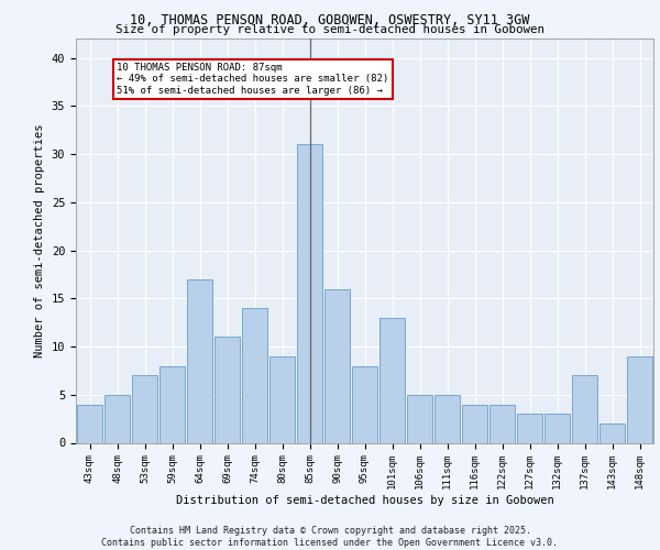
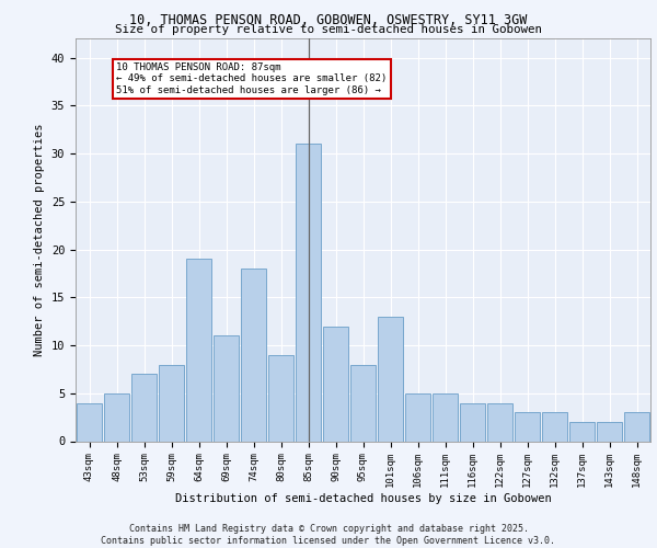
64sqm: 17 -> 19
74sqm: 14 -> 18
90sqm: 16 -> 12
137sqm: 7 -> 2
148sqm: 9 -> 3
